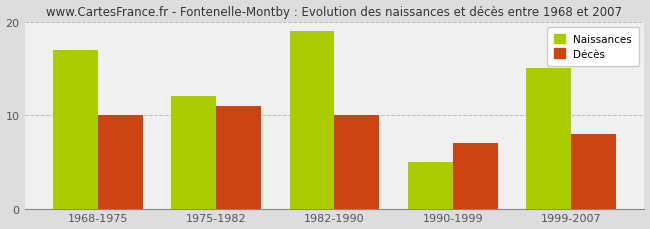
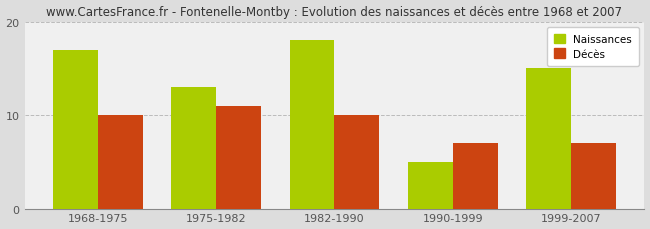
Naissances/1975-1982: 12 -> 13
Naissances/1982-1990: 19 -> 18
Décès/1999-2007: 8 -> 7
